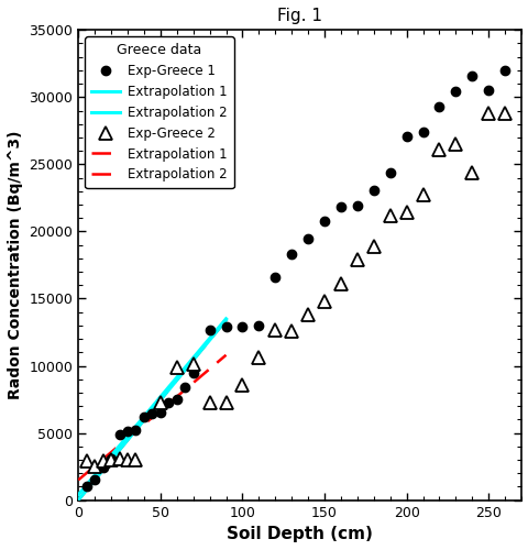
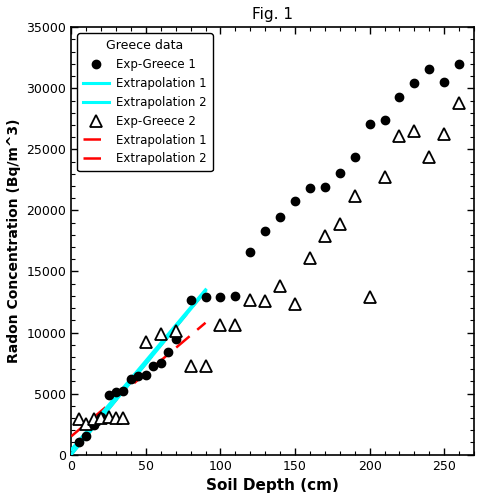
Exp-Greece 2/50: 7300 -> 9200
Exp-Greece 2/100: 8600 -> 10600
Exp-Greece 2/150: 14800 -> 12300
Exp-Greece 2/200: 21400 -> 12900
Exp-Greece 2/250: 28800 -> 26300
